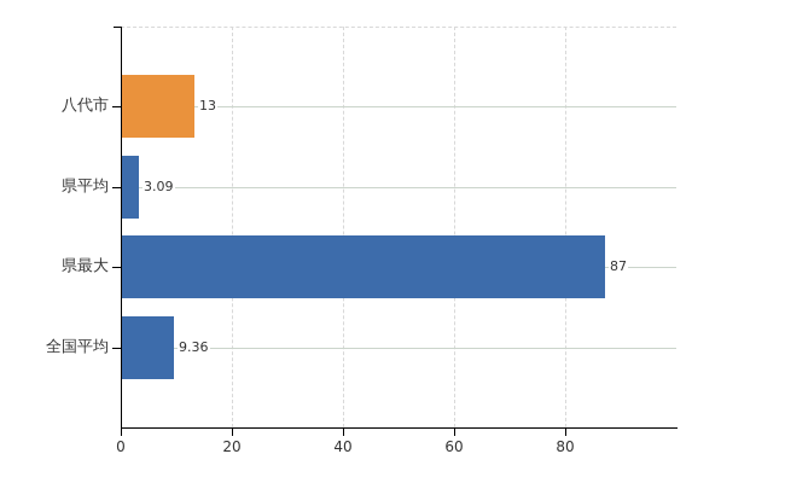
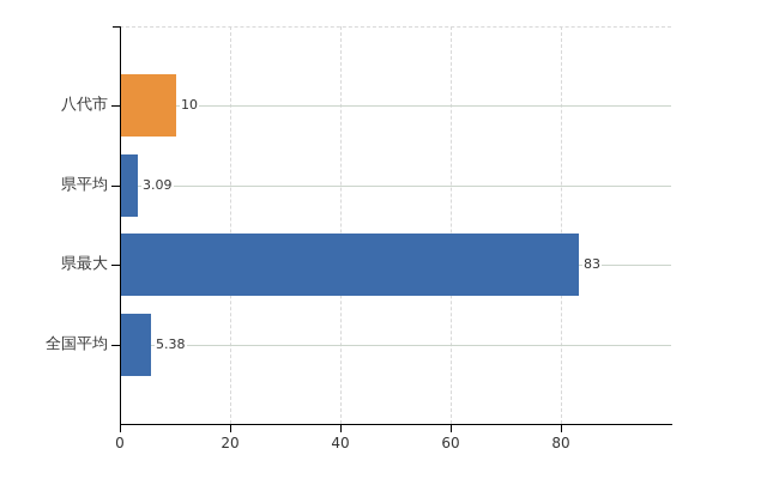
八代市: 13 -> 10
県最大: 87 -> 83
全国平均: 9.36 -> 5.38
